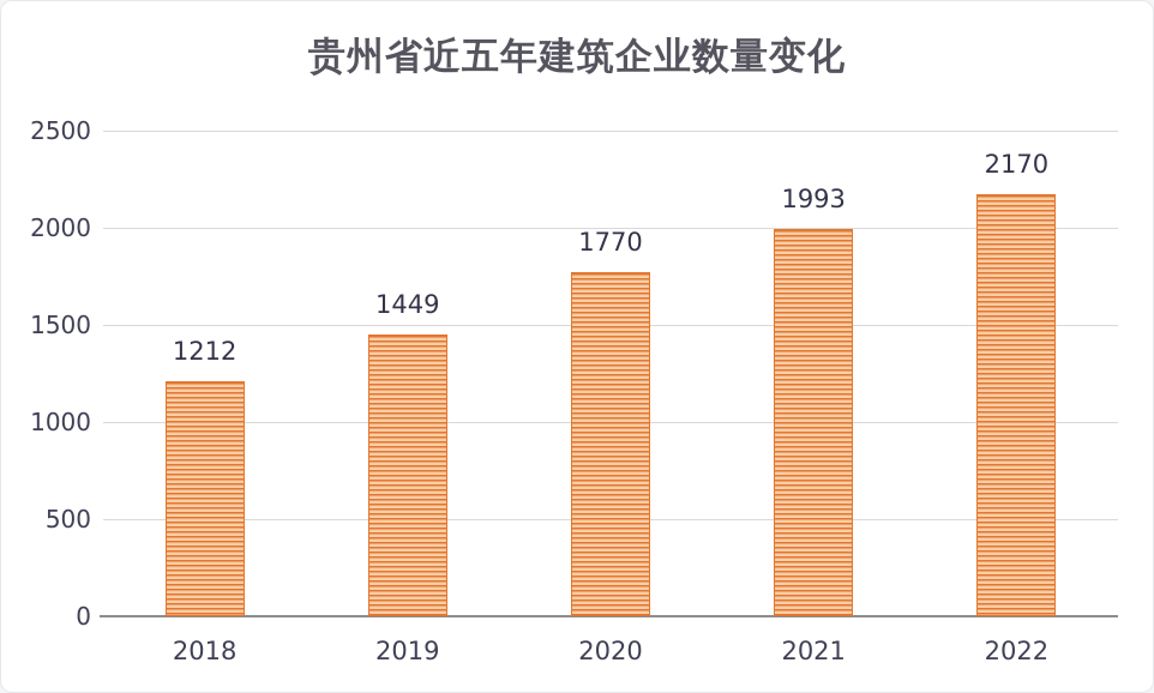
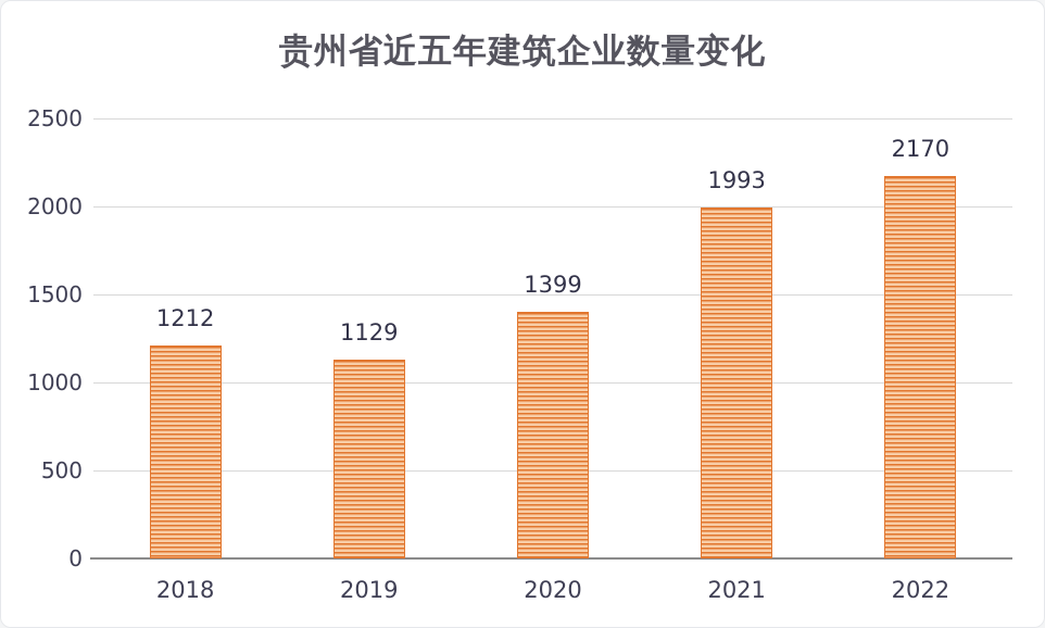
2019: 1449 -> 1129
2020: 1770 -> 1399
